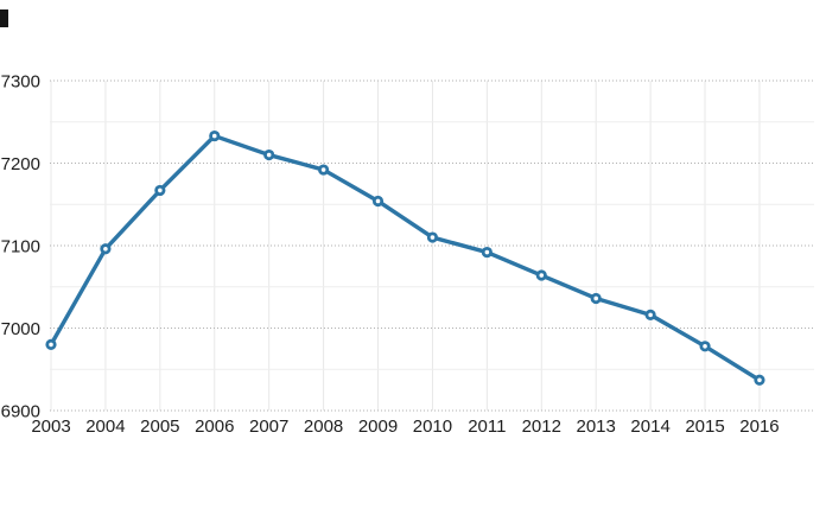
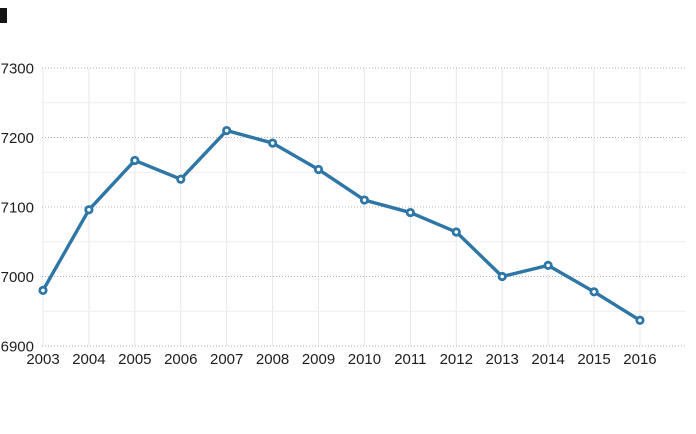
2006: 7230 -> 7140
2013: 7040 -> 7000
